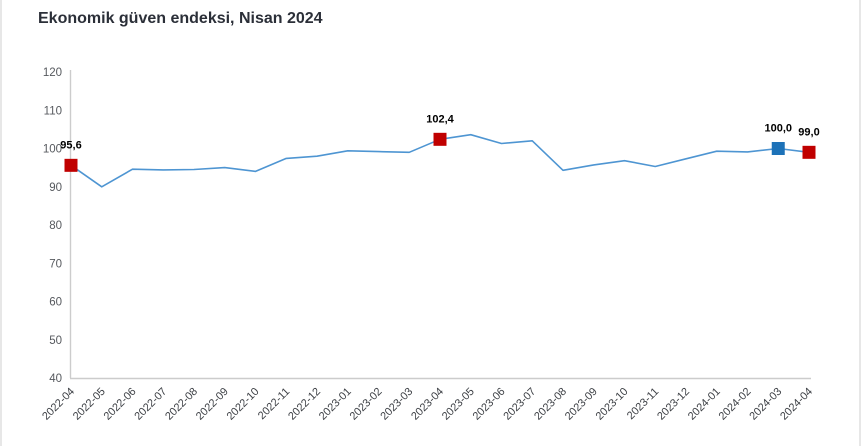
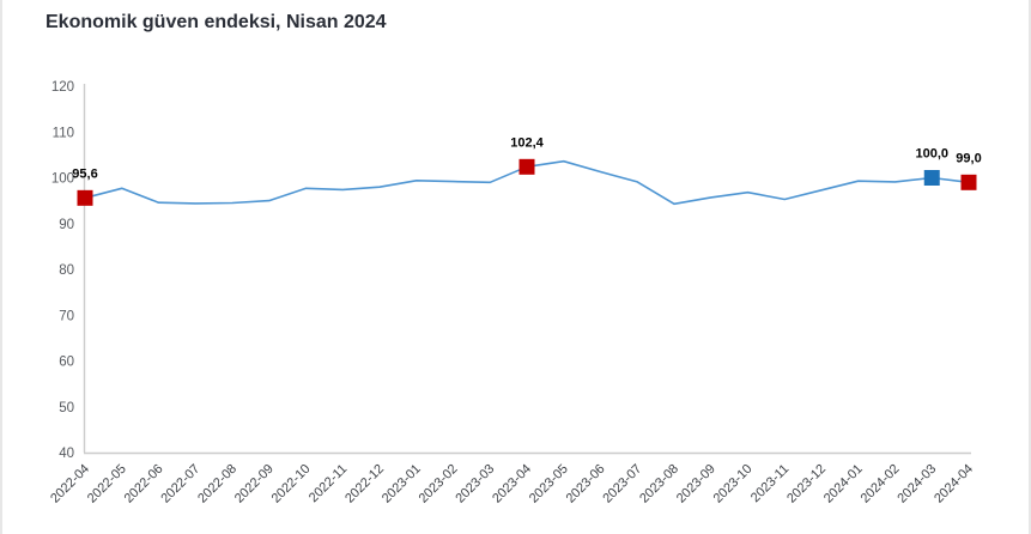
2022-05: 90 -> 98
2022-10: 94 -> 98
2023-07: 102 -> 99
